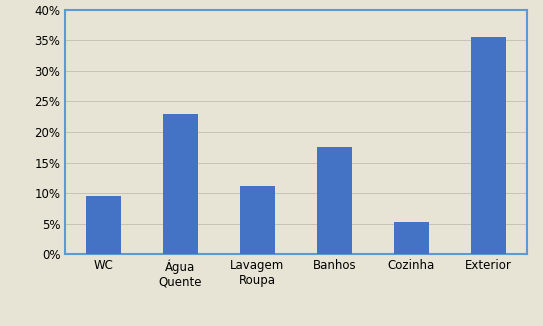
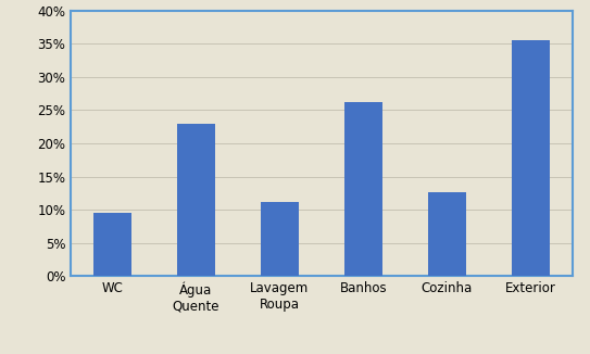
Banhos: 17.5% -> 26.2%
Cozinha: 5.3% -> 12.6%
